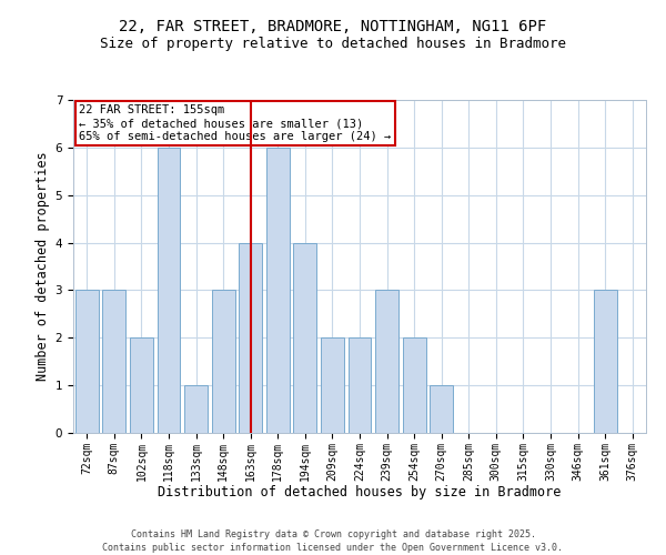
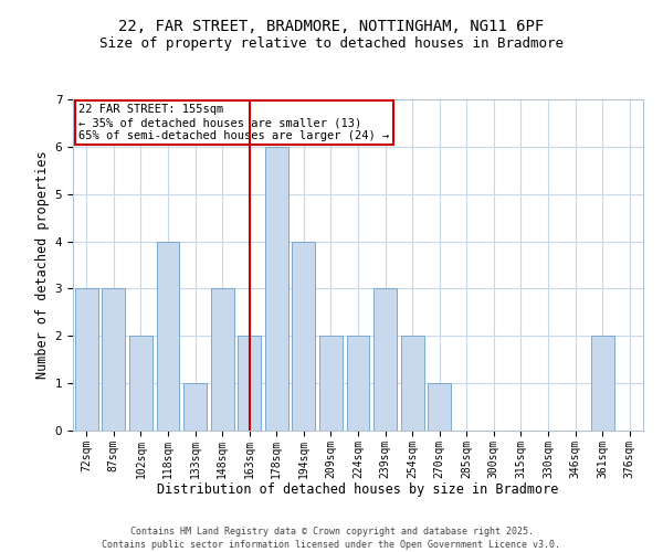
118sqm: 6 -> 4
163sqm: 4 -> 2
361sqm: 3 -> 2
